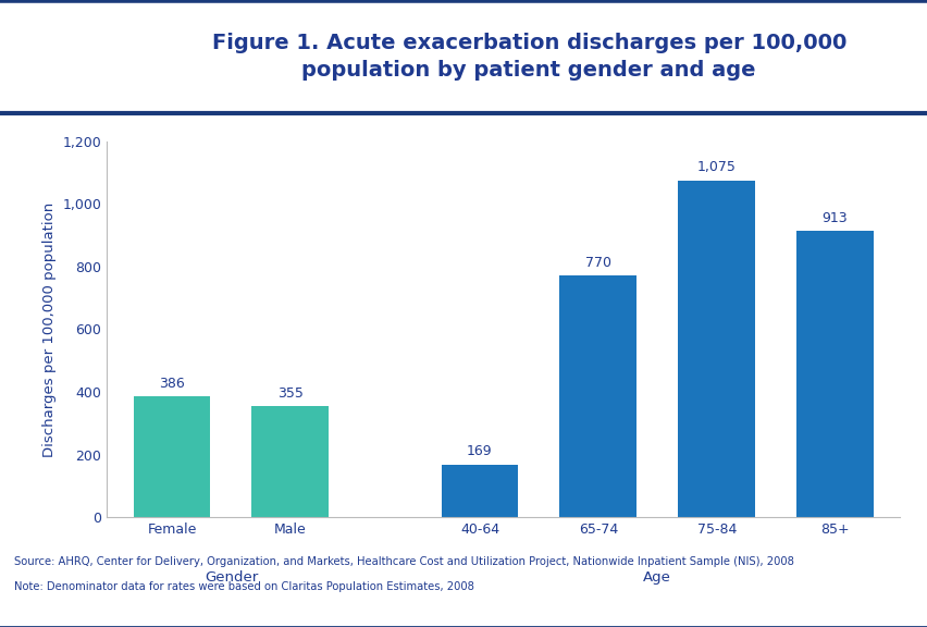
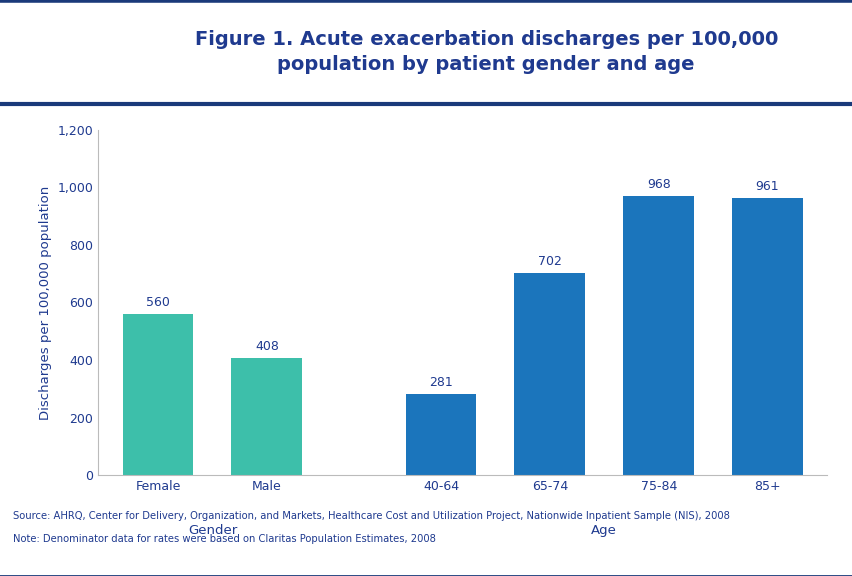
Female: 386 -> 560
Male: 355 -> 408
40-64: 169 -> 281
65-74: 770 -> 702
75-84: 1,075 -> 968
85+: 913 -> 961
